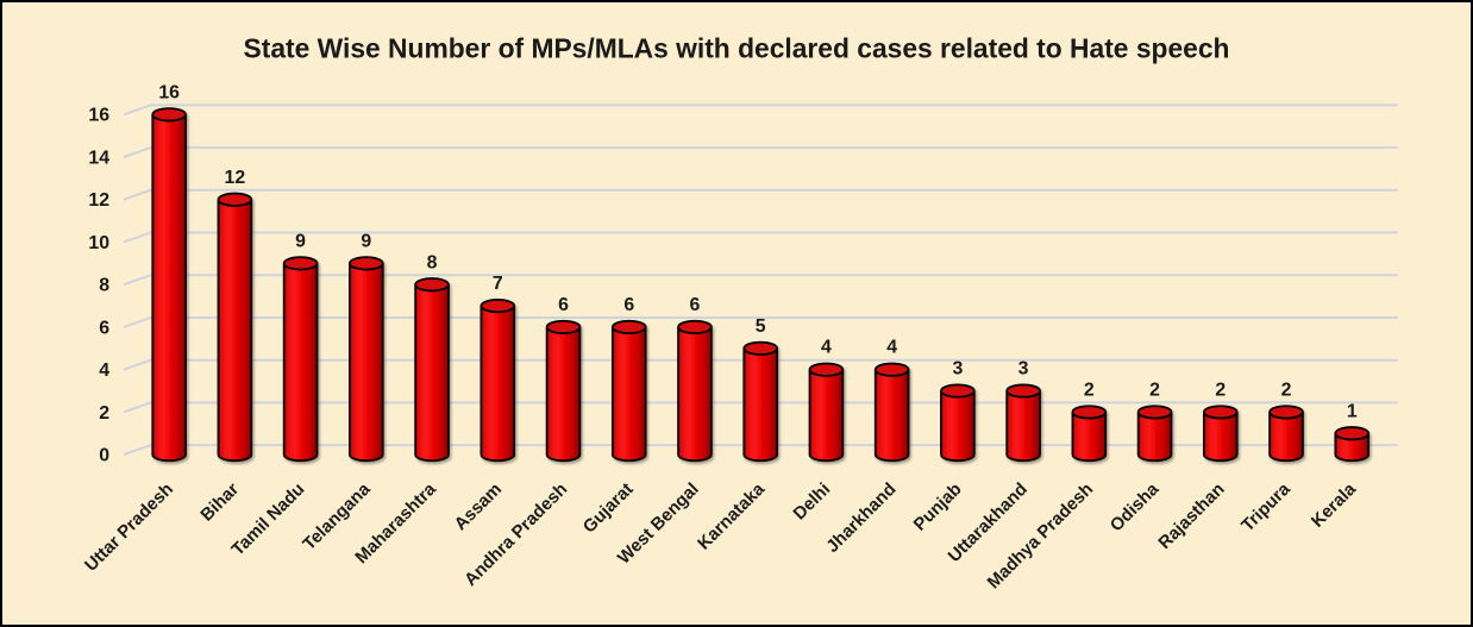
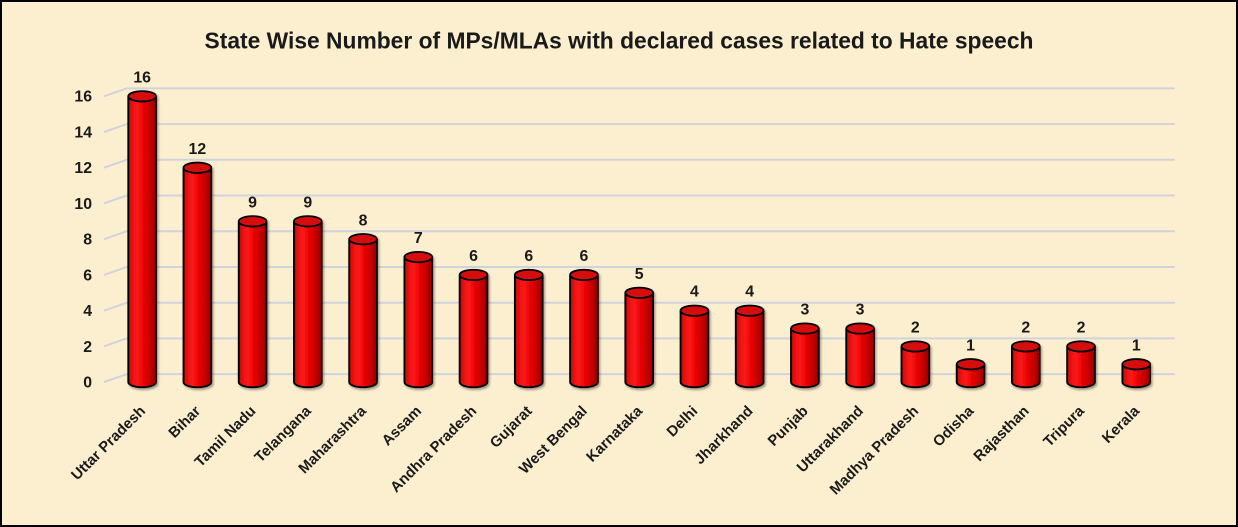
Odisha: 2 -> 1
